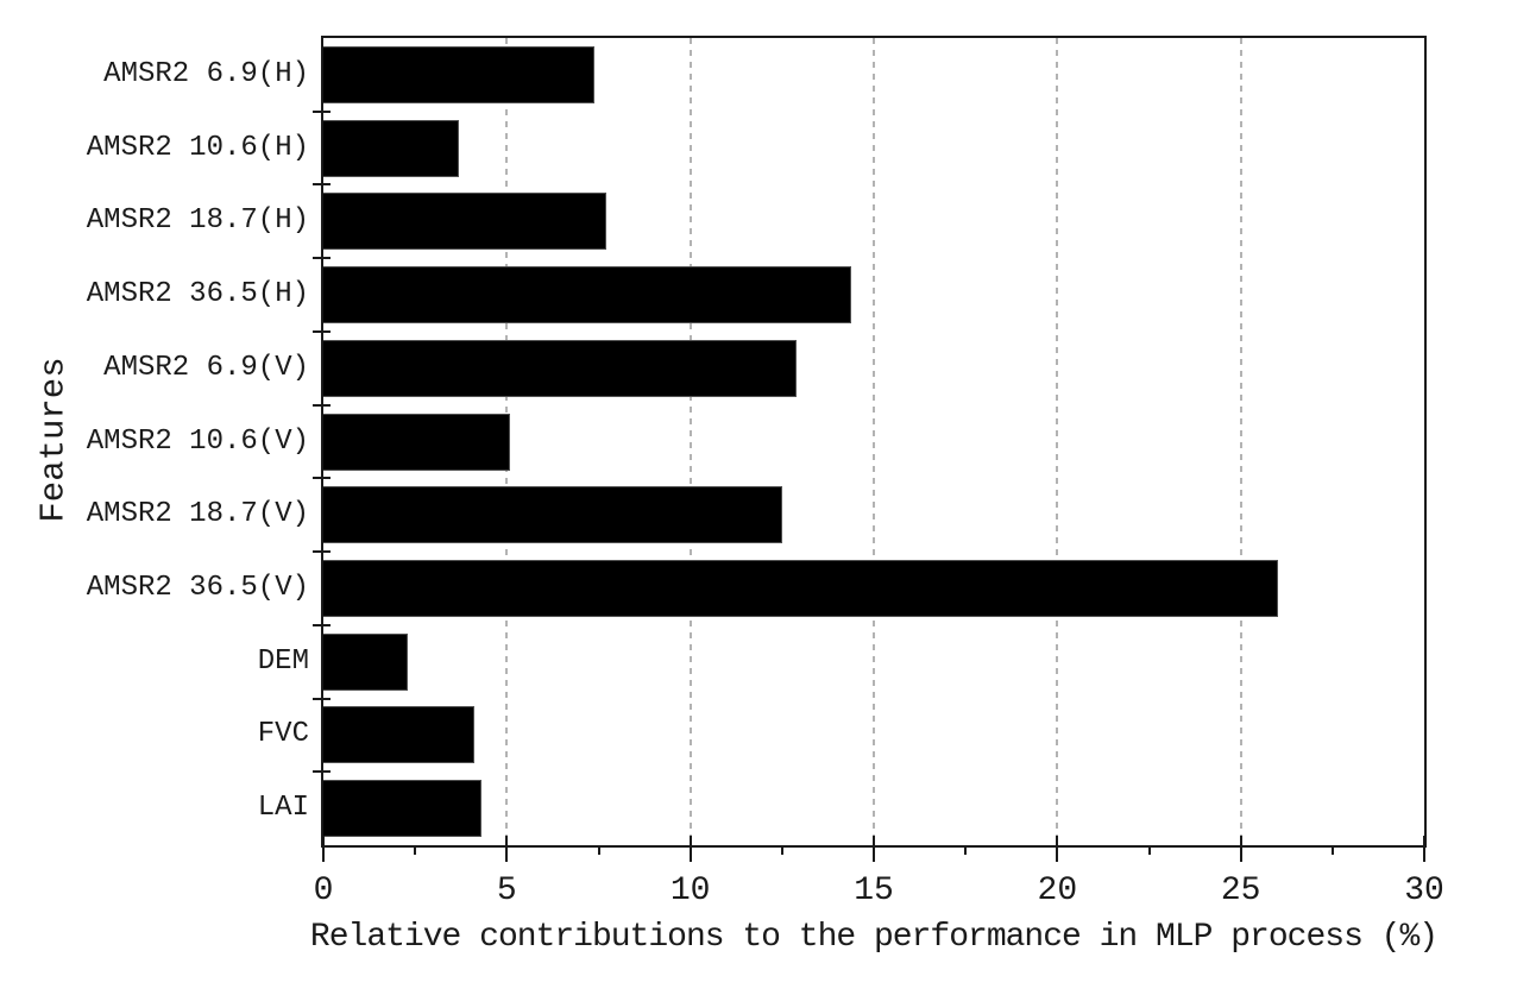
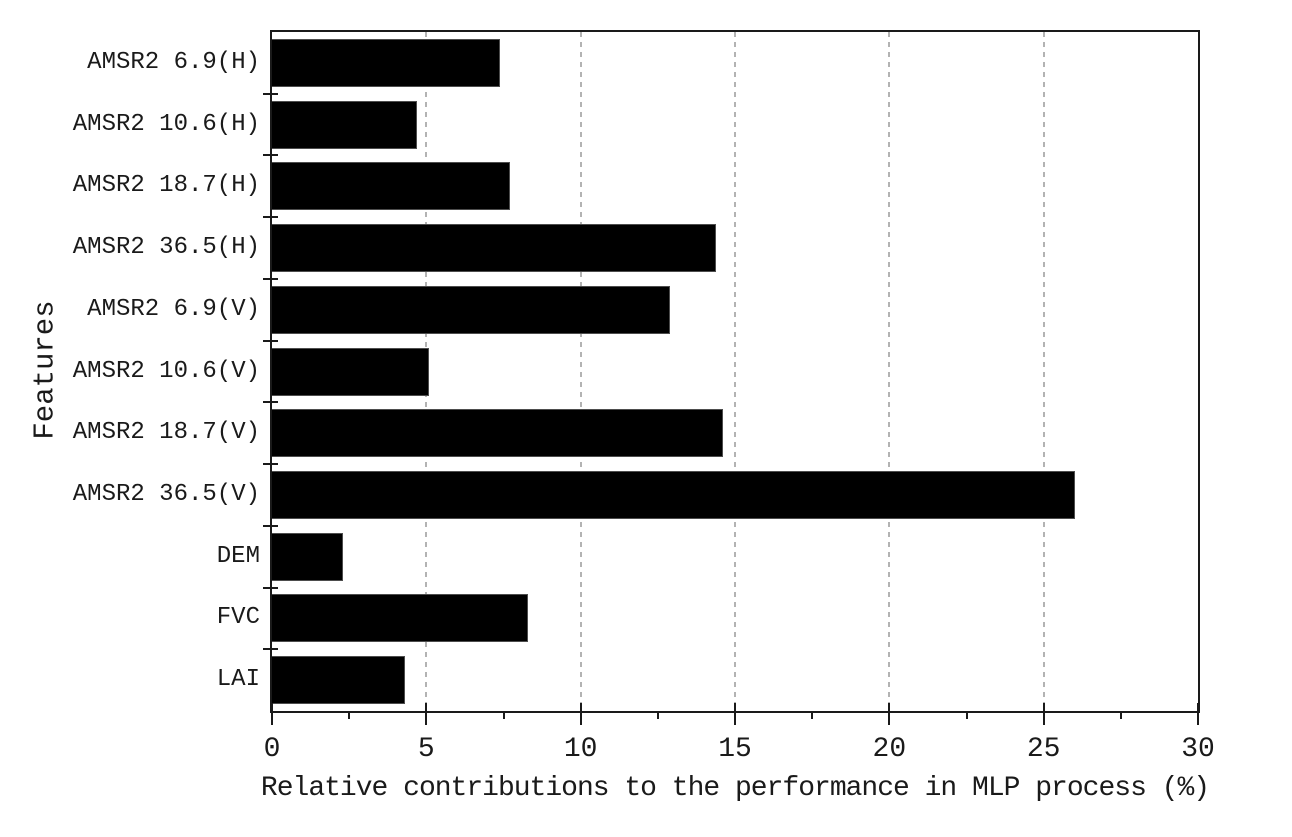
AMSR2 10.6(H): 3.7 -> 4.7
AMSR2 18.7(V): 12.5 -> 14.6
FVC: 4.1 -> 8.3
